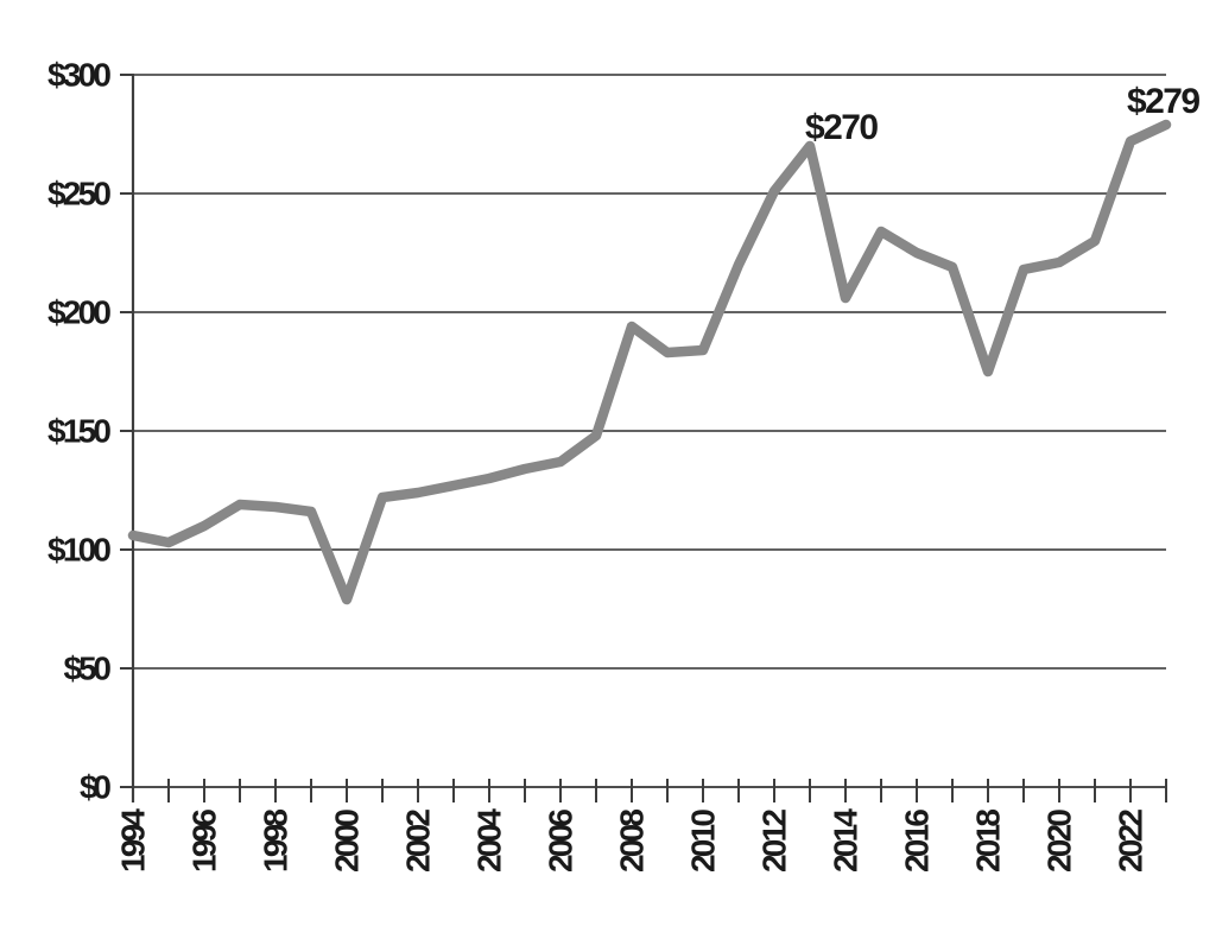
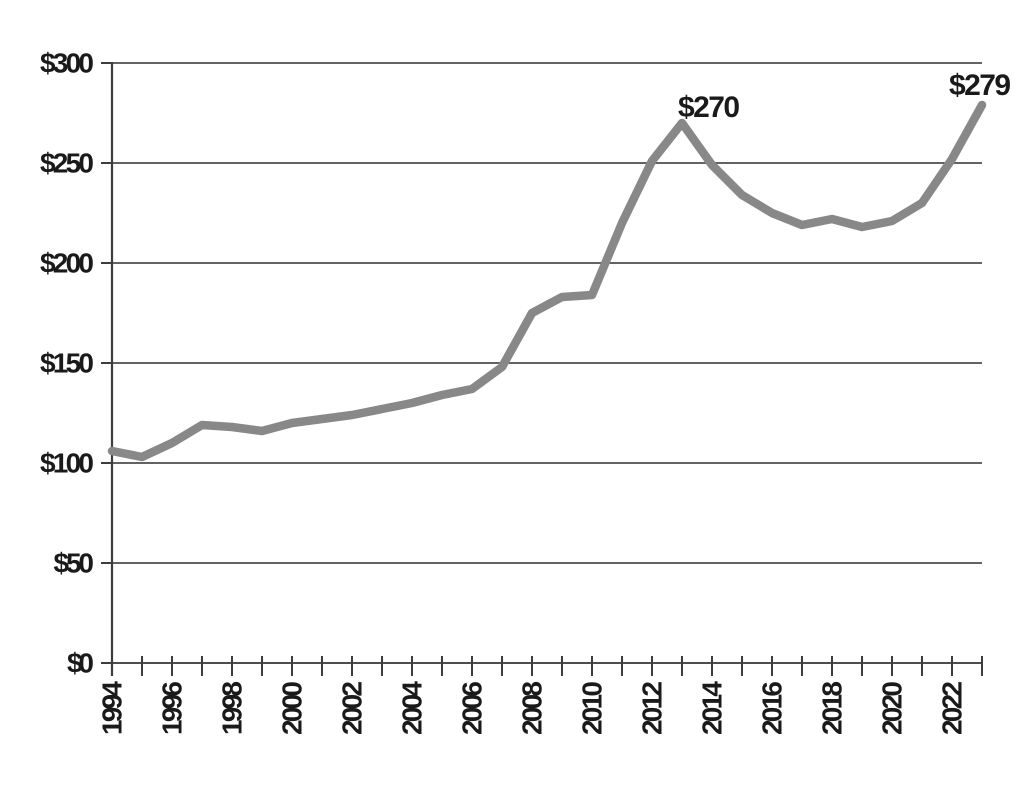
2000: $79 -> $120
2008: $194 -> $175
2014: $206 -> $249
2018: $175 -> $222
2022: $272 -> $252
